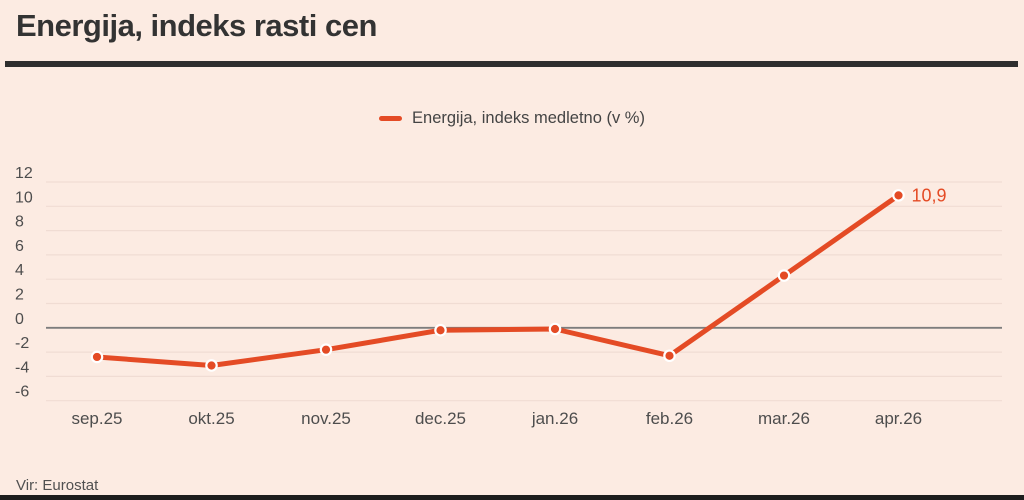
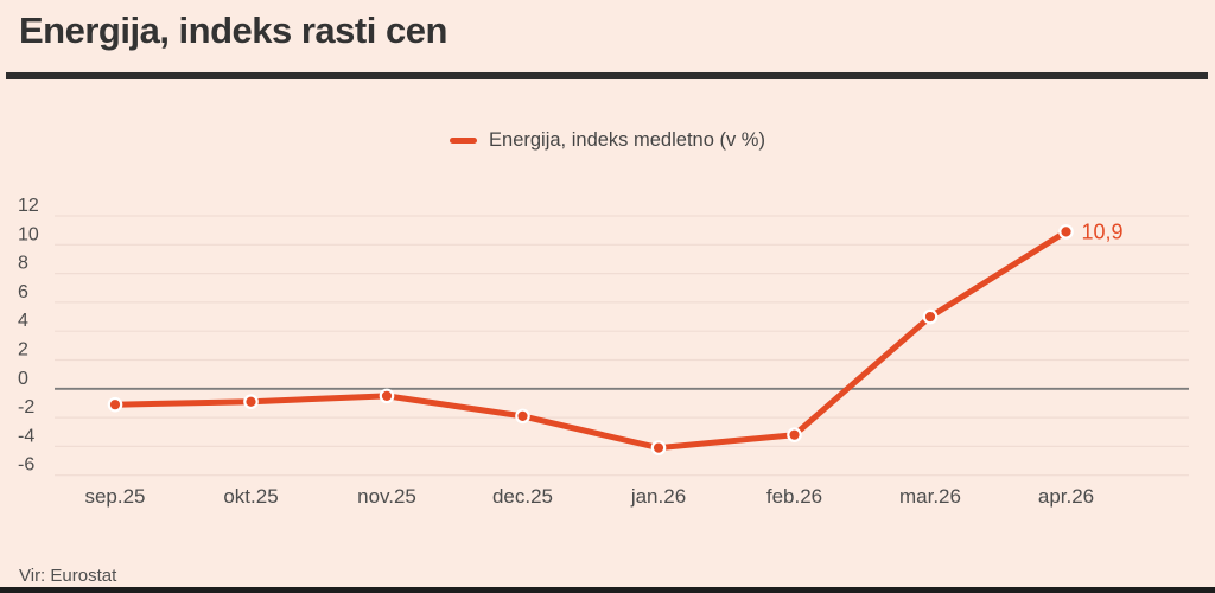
sep.25: -2.4 -> -1.1
okt.25: -3.1 -> -0.9
nov.25: -1.8 -> -0.5
dec.25: -0.2 -> -1.9
jan.26: -0.1 -> -4.1
feb.26: -2.3 -> -3.2
mar.26: 4.3 -> 5.0
